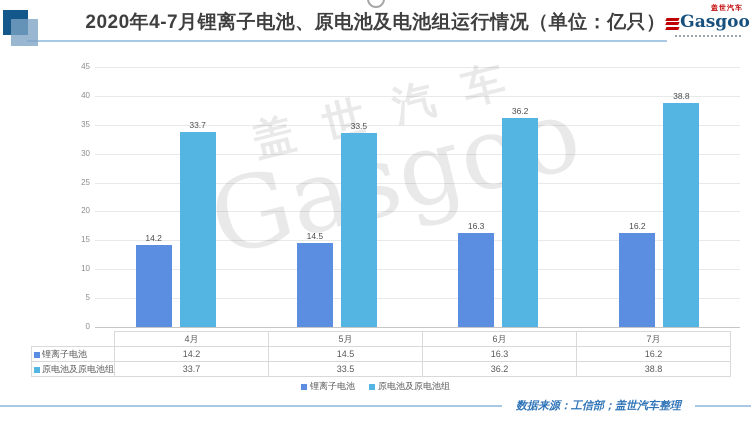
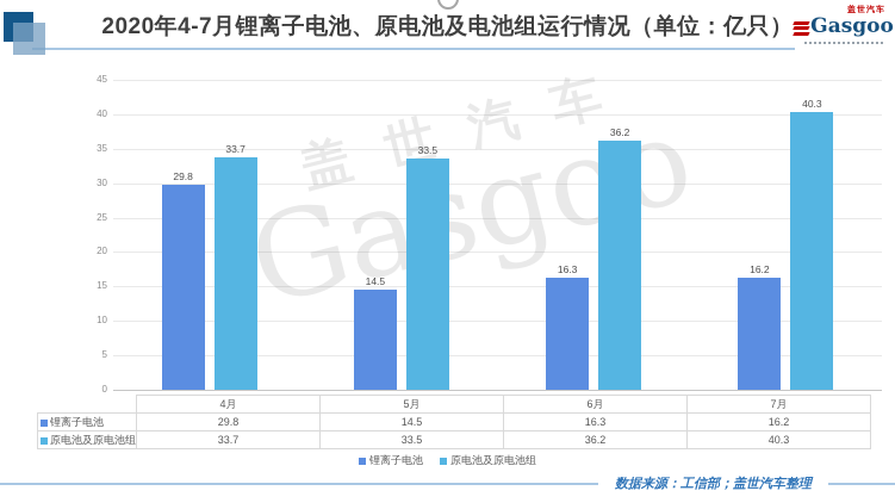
锂离子电池/4月: 14.2 -> 29.8
原电池及原电池组/7月: 38.8 -> 40.3
